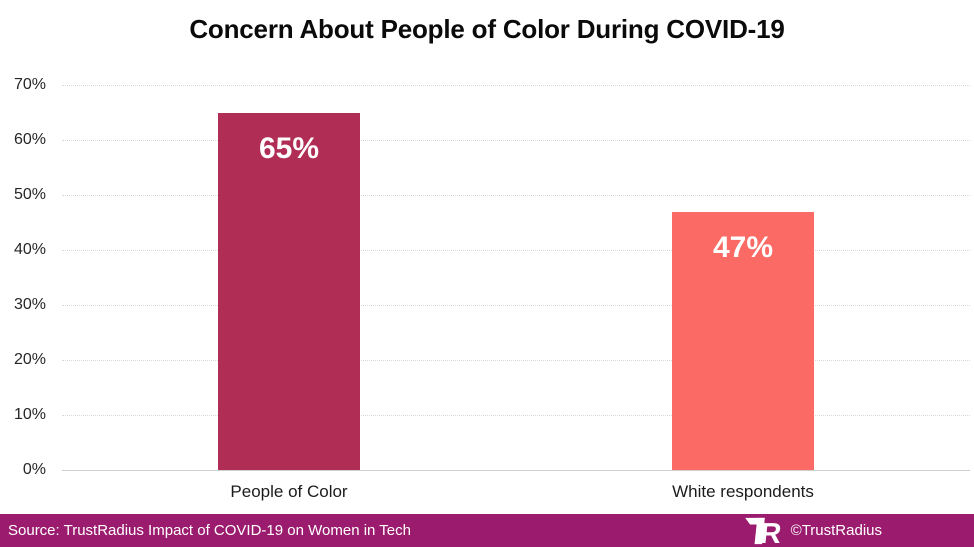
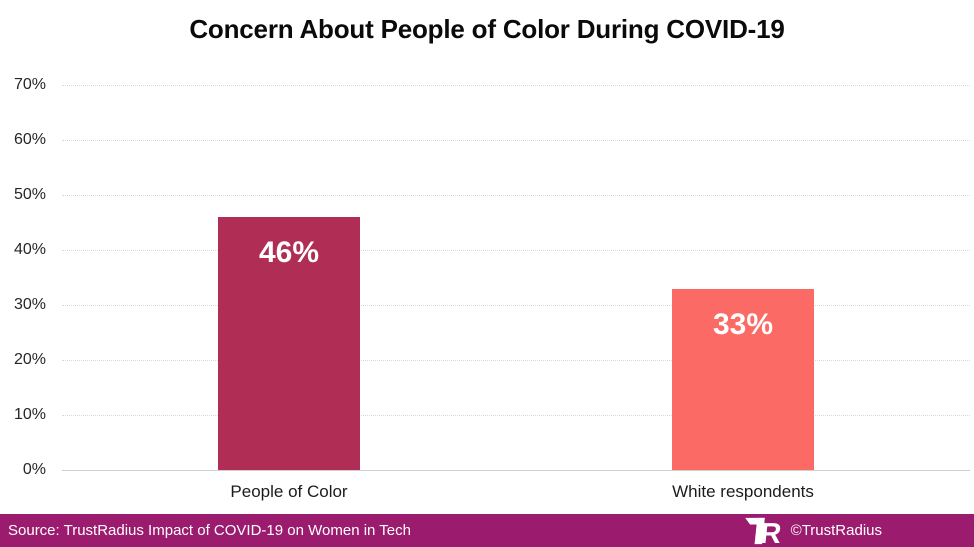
People of Color: 65% -> 46%
White respondents: 47% -> 33%
